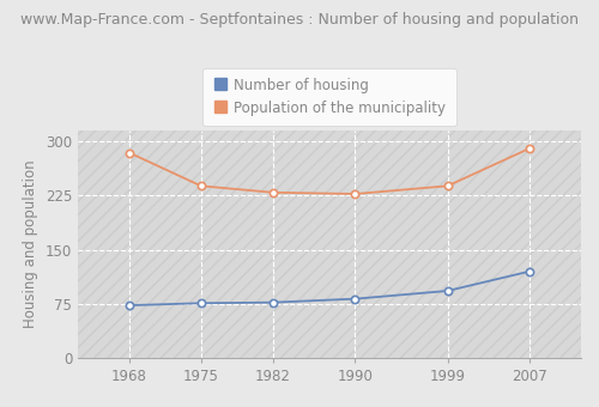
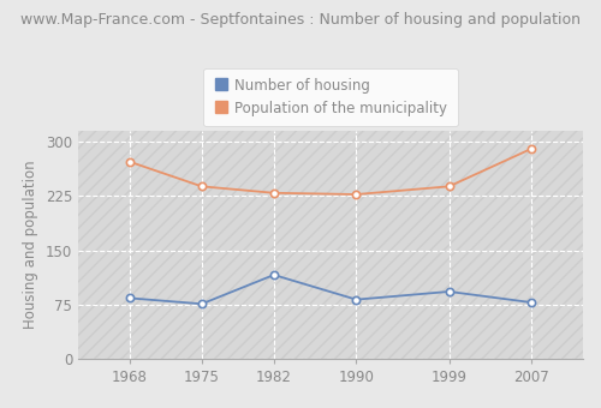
Number of housing/1968: 73 -> 84
Population of the municipality/1968: 284 -> 272
Number of housing/1982: 77 -> 116
Number of housing/2007: 120 -> 78
